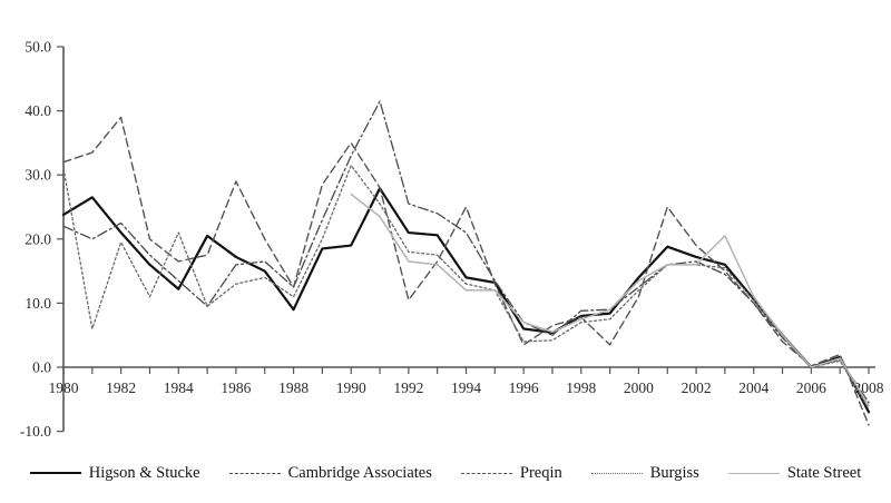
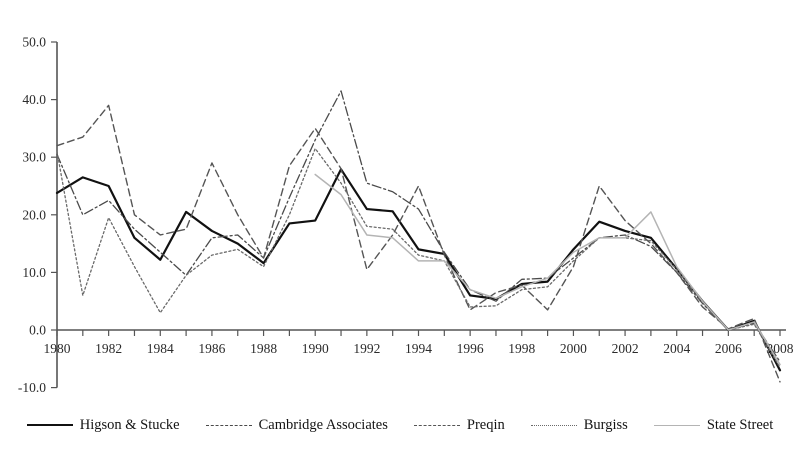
Cambridge Associates/1980: 22 -> 30
Higson & Stucke/1982: 21 -> 25
Burgiss/1984: 21 -> 3
Higson & Stucke/1988: 9 -> 12
